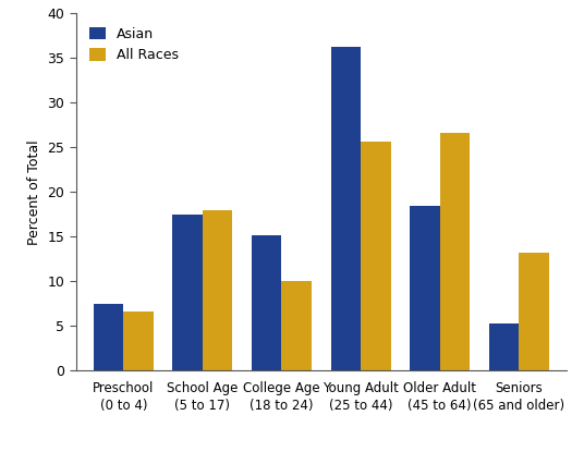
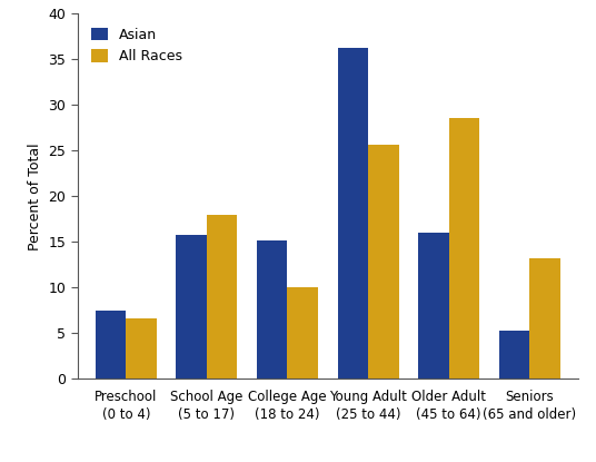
Asian/School Age (5 to 17): 17.5 -> 15.8
Asian/Older Adult (45 to 64): 18.5 -> 16.0
All Races/Older Adult (45 to 64): 26.6 -> 28.6
